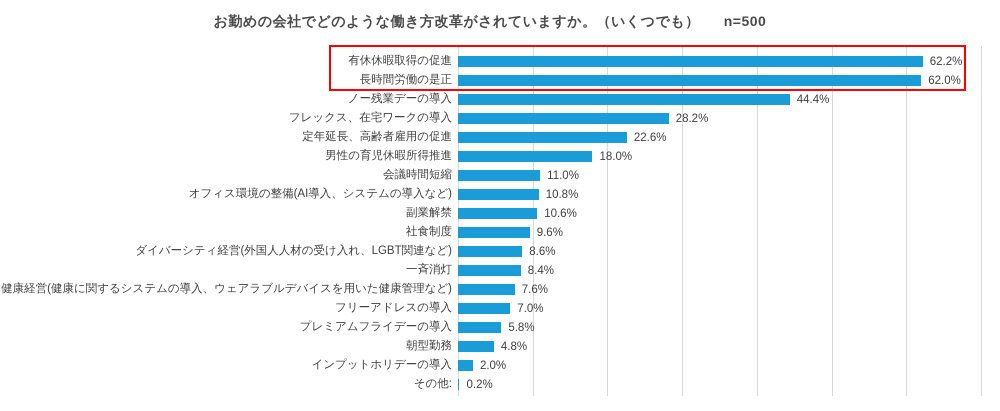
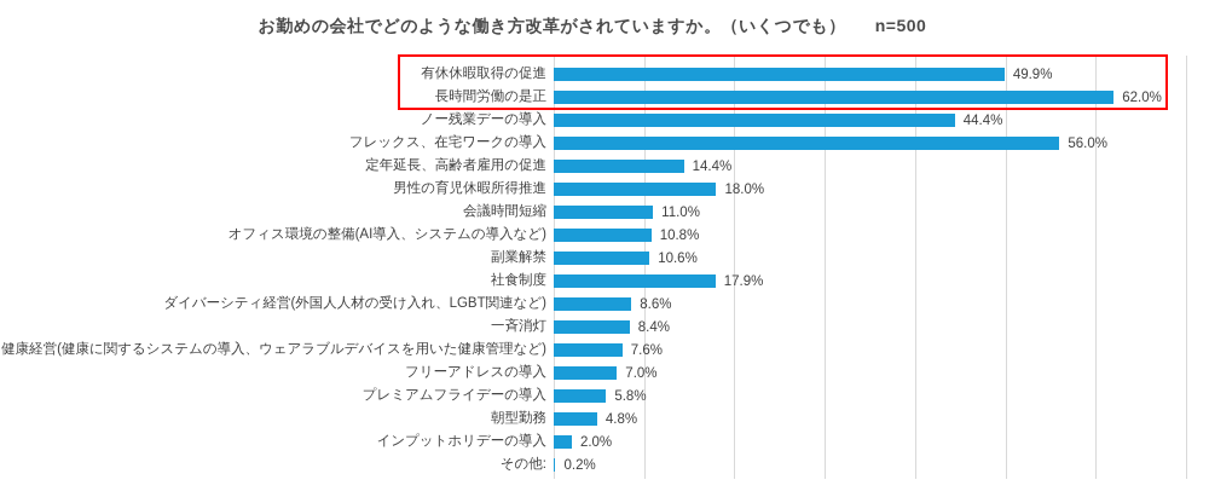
有休休暇取得の促進: 62.2% -> 49.9%
フレックス、在宅ワークの導入: 28.2% -> 56.0%
定年延長、高齢者雇用の促進: 22.6% -> 14.4%
社食制度: 9.6% -> 17.9%
